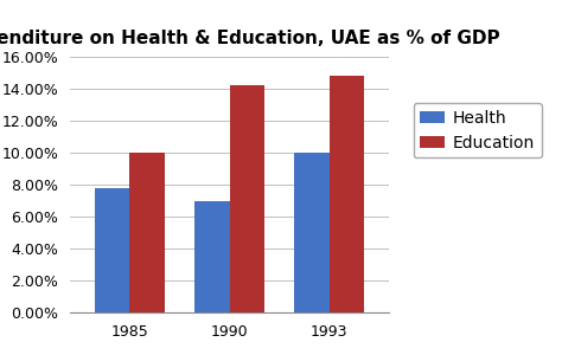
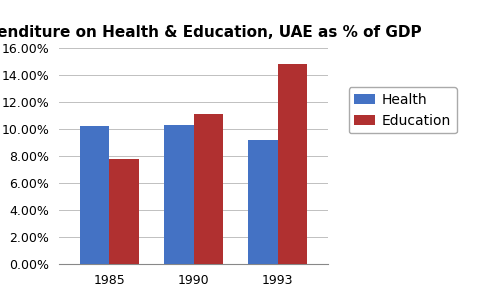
Health/1985: 7.8% -> 10.2%
Education/1985: 10.0% -> 7.8%
Health/1990: 7.0% -> 10.3%
Education/1990: 14.2% -> 11.1%
Health/1993: 10.0% -> 9.2%
